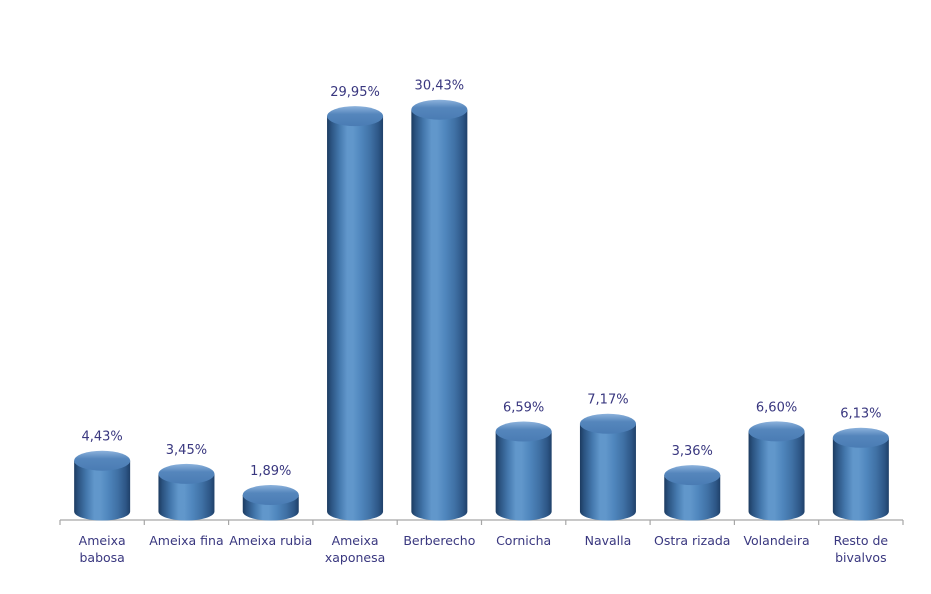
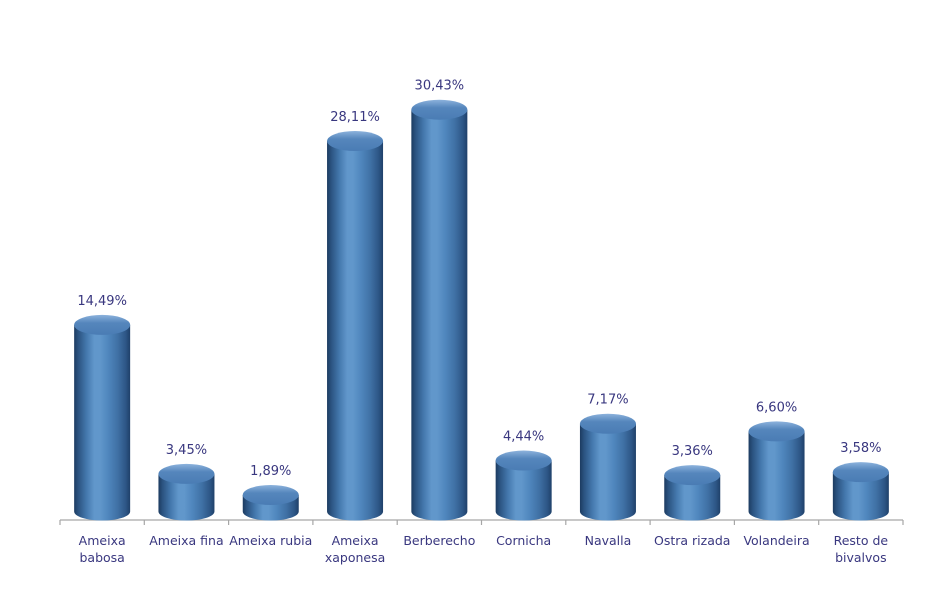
Ameixa babosa: 4,43% -> 14,49%
Ameixa xaponesa: 29,95% -> 28,11%
Cornicha: 6,59% -> 4,44%
Resto de bivalvos: 6,13% -> 3,58%
